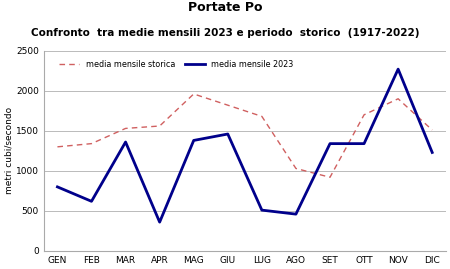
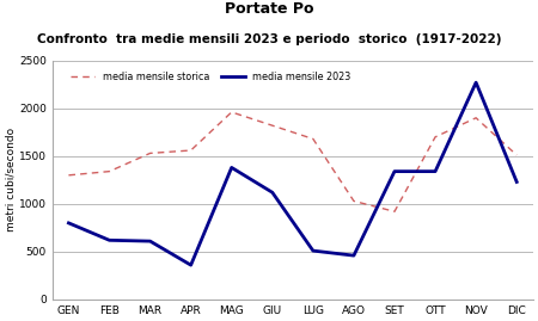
media mensile 2023/MAR: 1360 -> 610
media mensile 2023/GIU: 1460 -> 1120
